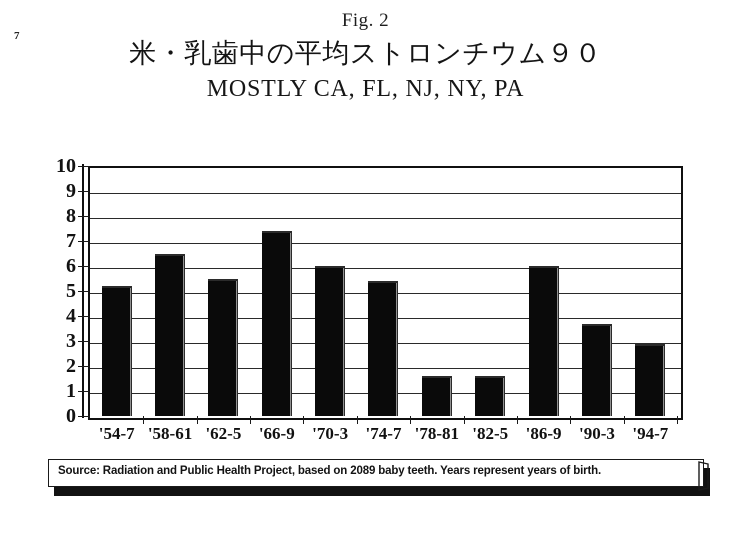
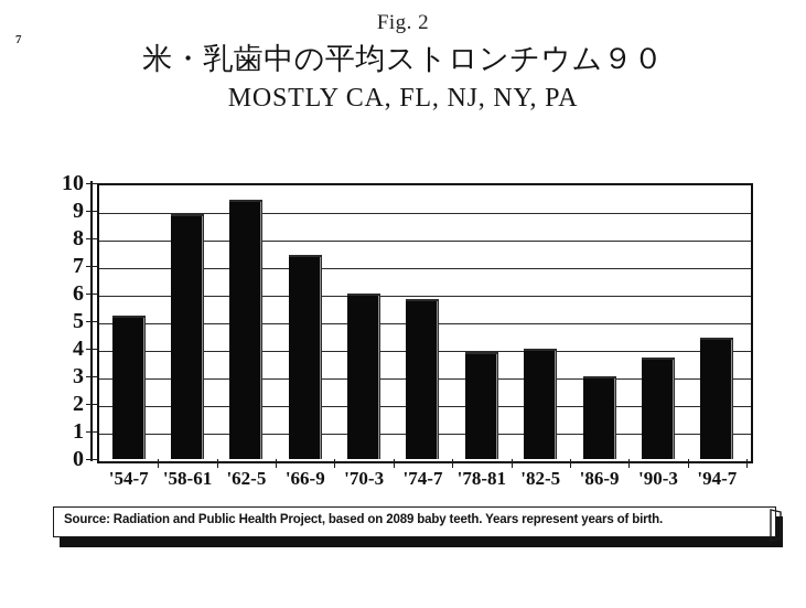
'58-61: 6.5 -> 8.9
'62-5: 5.5 -> 9.4
'74-7: 5.4 -> 5.8
'78-81: 1.6 -> 3.9
'82-5: 1.6 -> 4.0
'86-9: 6.0 -> 3.0
'94-7: 2.9 -> 4.4
